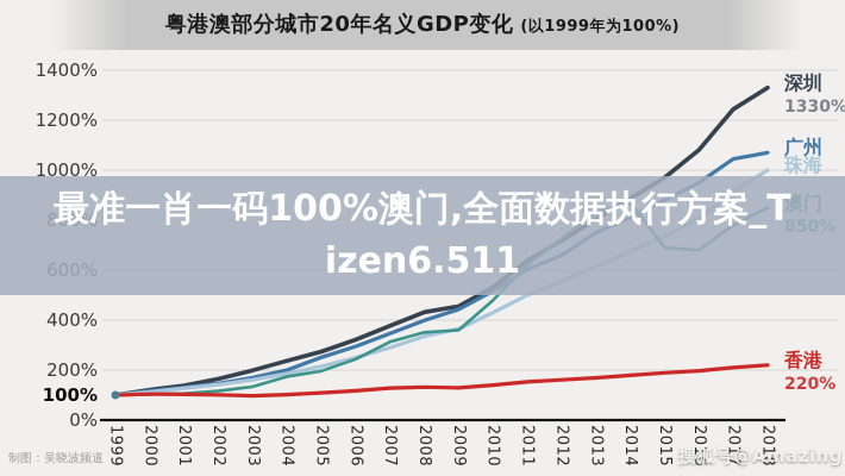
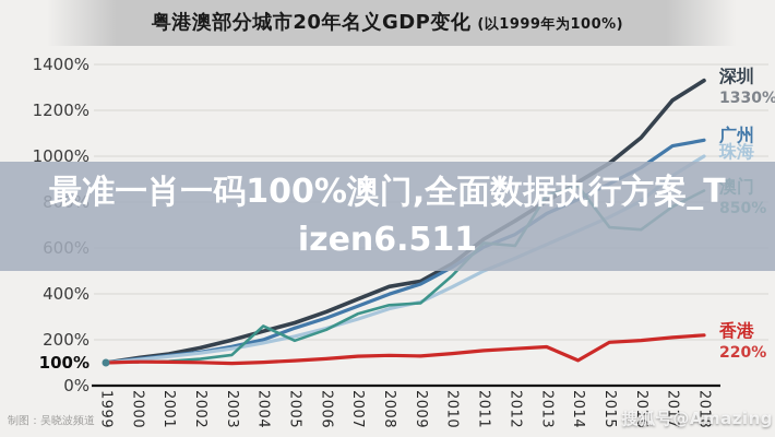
澳门/2004: 170% -> 260%
澳门/2012: 730% -> 610%
香港/2014: 180% -> 110%
